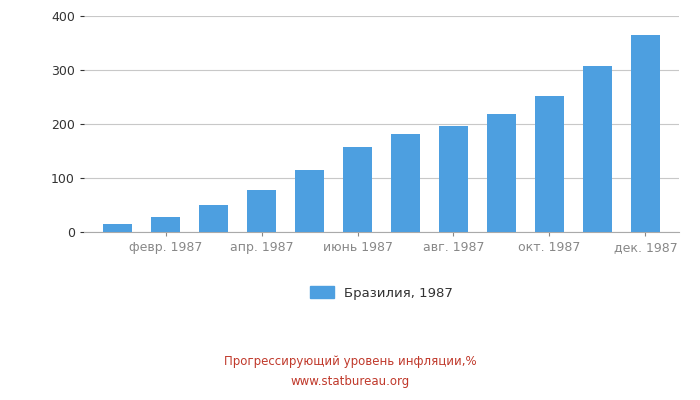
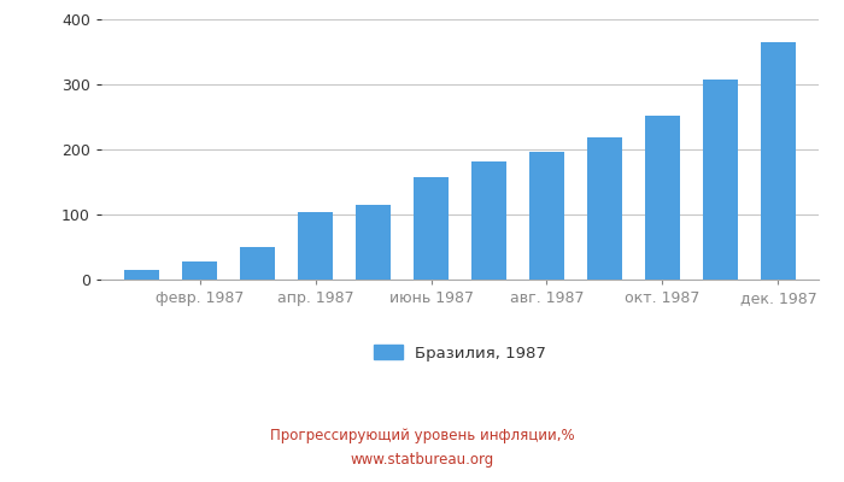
апр. 1987: 77 -> 104
